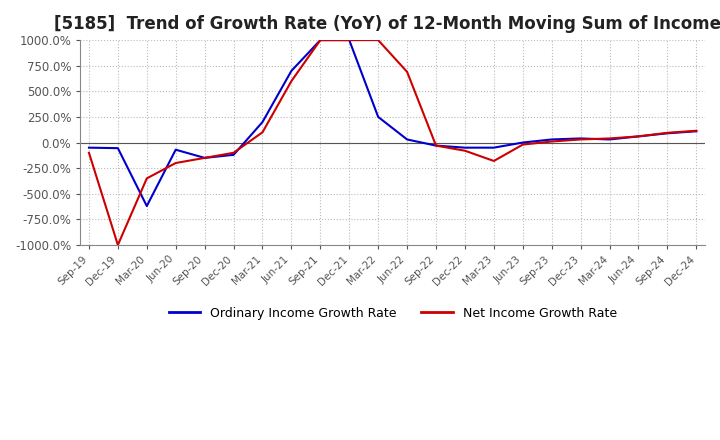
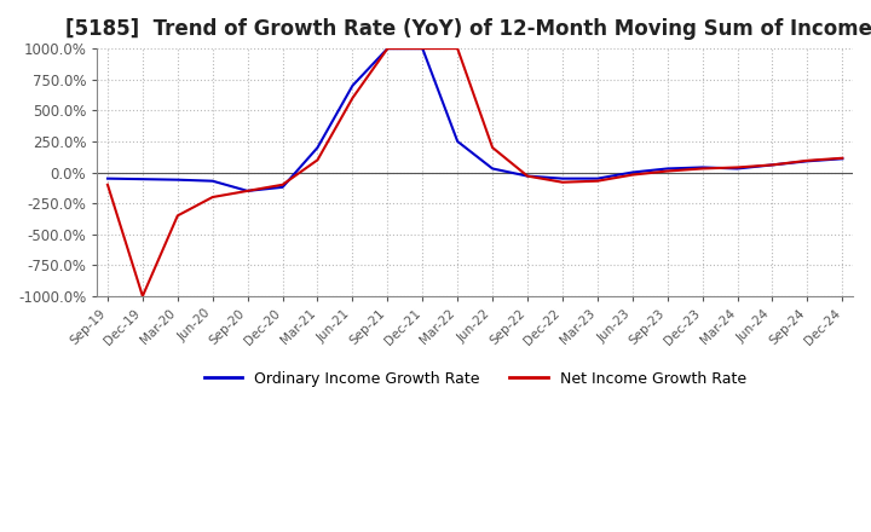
Ordinary Income Growth Rate/Mar-20: -620% -> -60%
Net Income Growth Rate/Jun-22: 690% -> 200%
Net Income Growth Rate/Mar-23: -180% -> -70%
